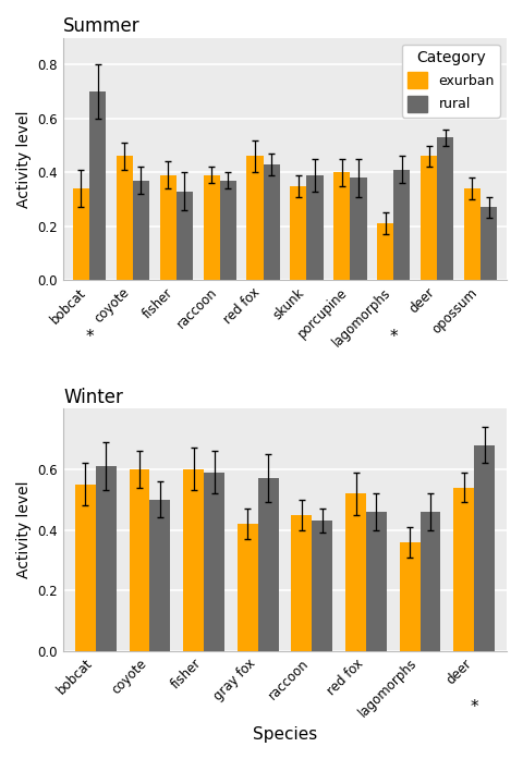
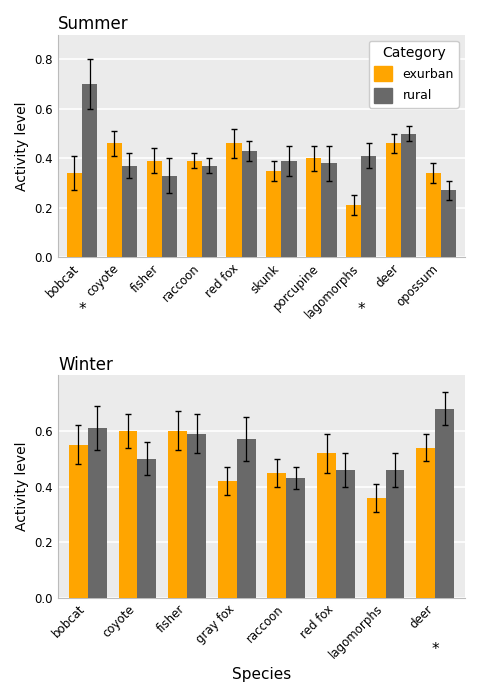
Summer/rural/deer: 0.53 -> 0.50
